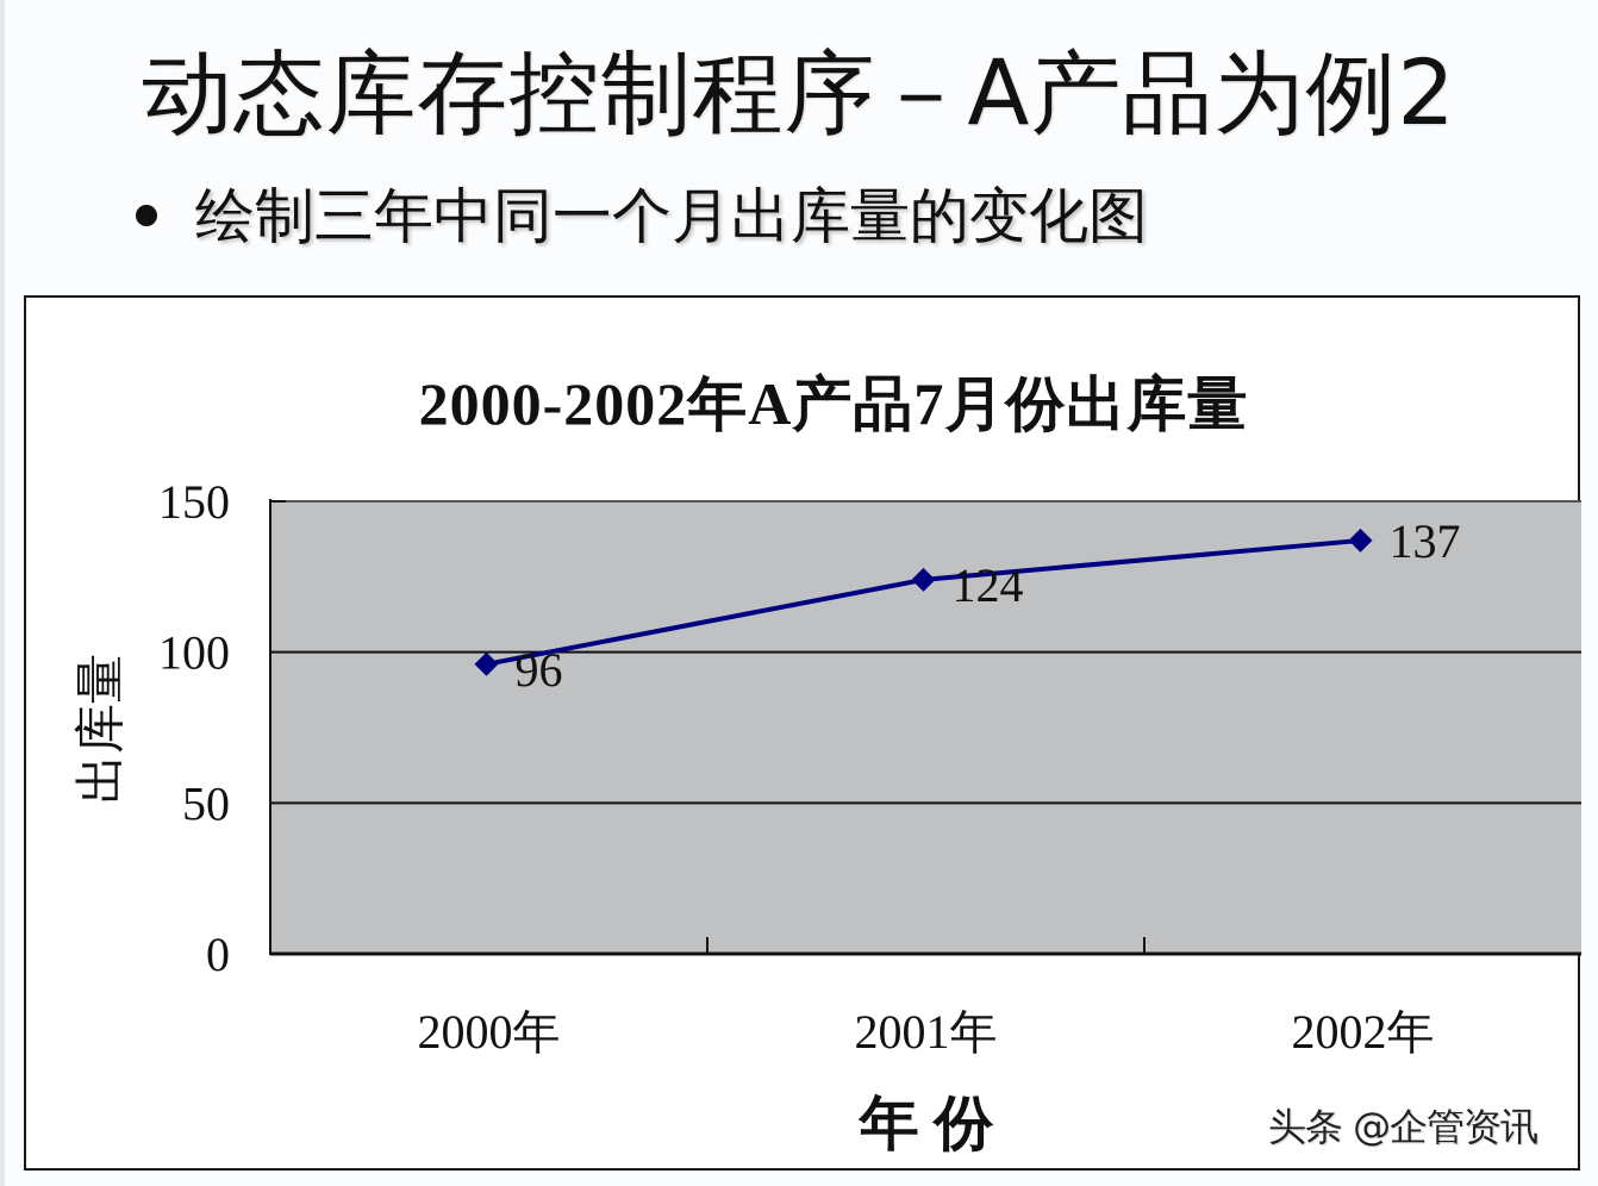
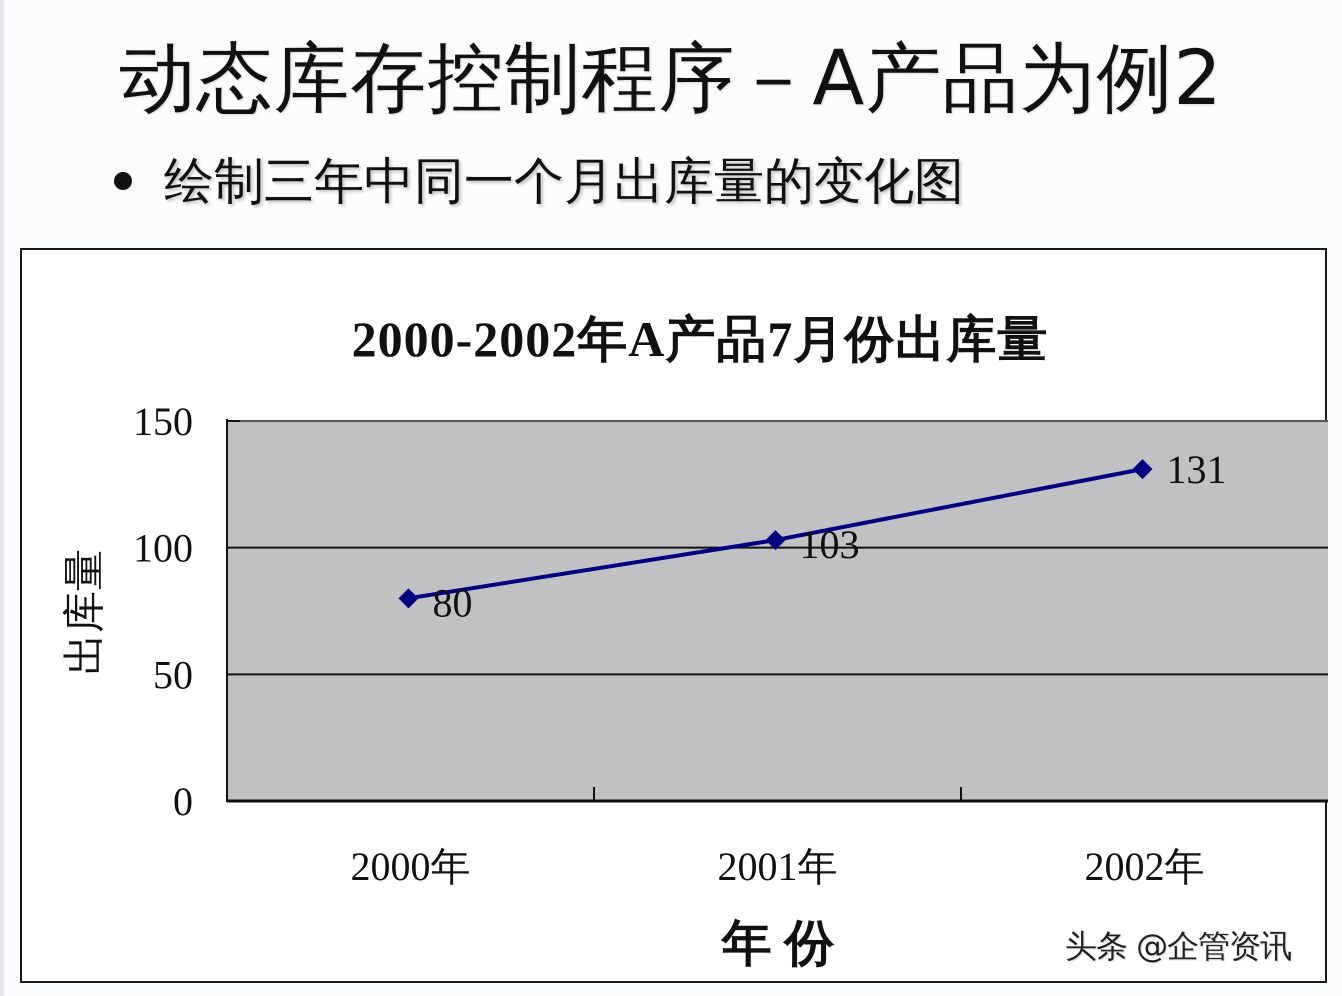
2000年: 96 -> 80
2001年: 124 -> 103
2002年: 137 -> 131
